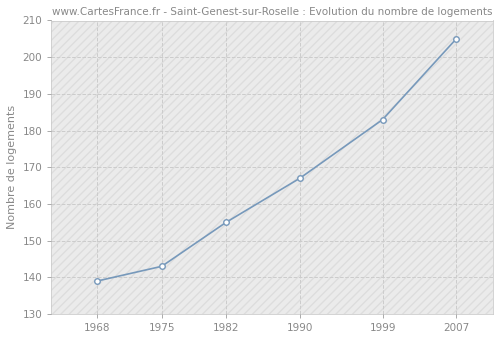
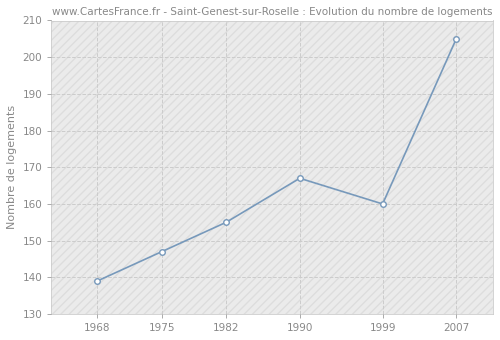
1975: 143 -> 147
1999: 183 -> 160
